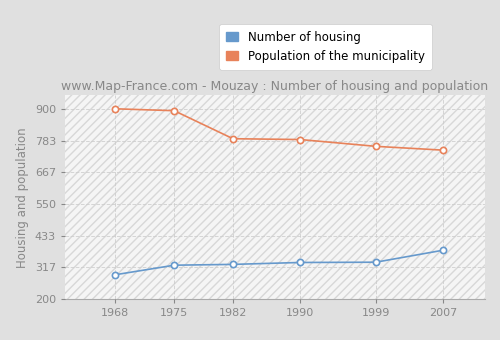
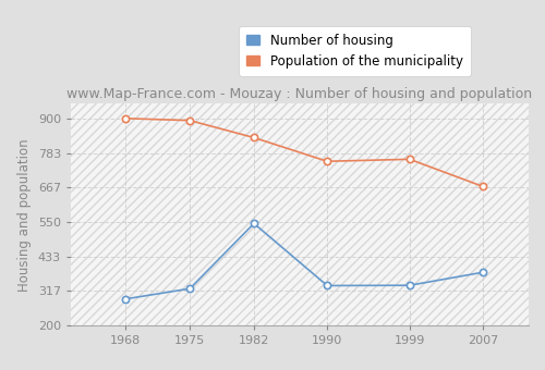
Number of housing/1982: 328 -> 545
Population of the municipality/1982: 790 -> 835
Population of the municipality/1990: 787 -> 755
Population of the municipality/2007: 748 -> 670
